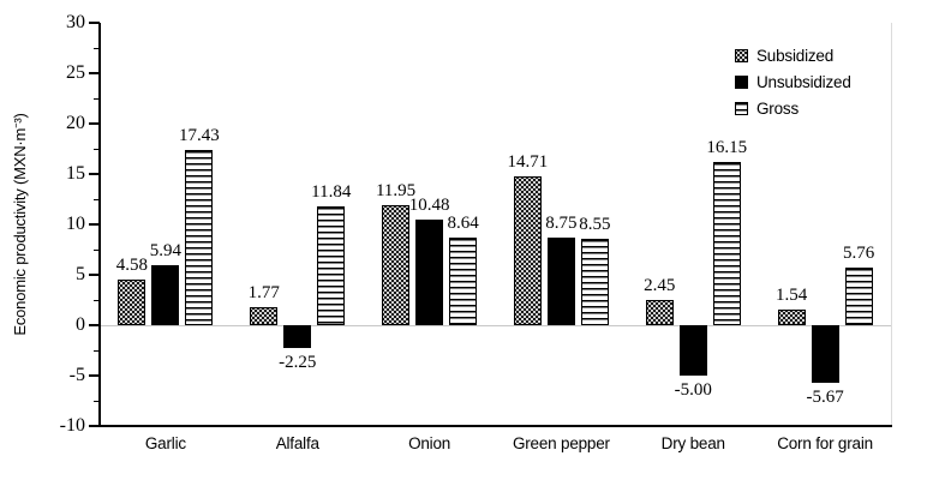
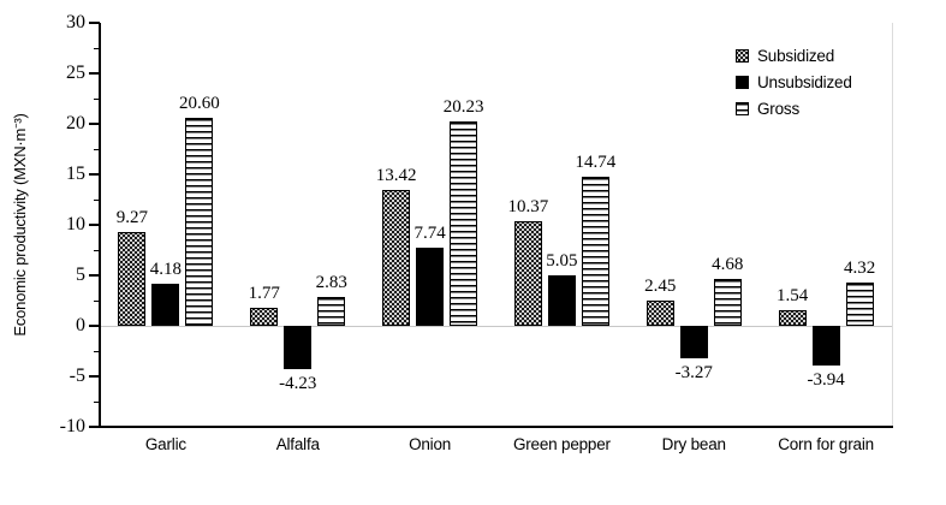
Subsidized/Garlic: 4.58 -> 9.27
Unsubsidized/Garlic: 5.94 -> 4.18
Gross/Garlic: 17.43 -> 20.60
Unsubsidized/Alfalfa: -2.25 -> -4.23
Gross/Alfalfa: 11.84 -> 2.83
Subsidized/Onion: 11.95 -> 13.42
Unsubsidized/Onion: 10.48 -> 7.74
Gross/Onion: 8.64 -> 20.23
Subsidized/Green pepper: 14.71 -> 10.37
Unsubsidized/Green pepper: 8.75 -> 5.05
Gross/Green pepper: 8.55 -> 14.74
Unsubsidized/Dry bean: -5.00 -> -3.27
Gross/Dry bean: 16.15 -> 4.68
Unsubsidized/Corn for grain: -5.67 -> -3.94
Gross/Corn for grain: 5.76 -> 4.32
